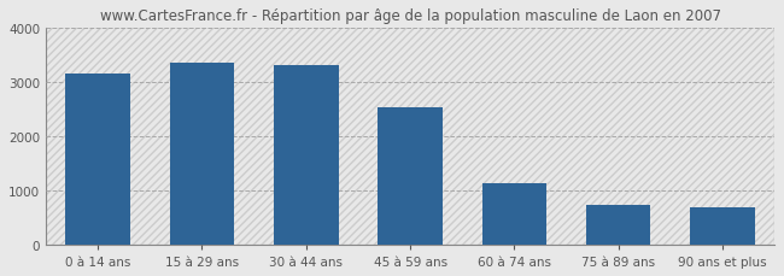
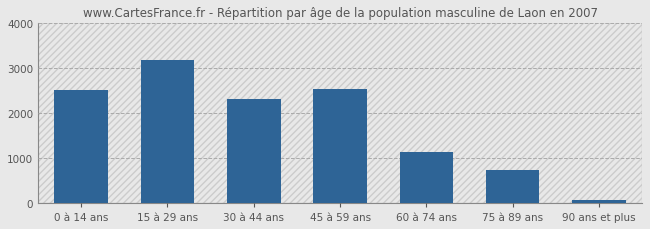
0 à 14 ans: 3150 -> 2500
15 à 29 ans: 3350 -> 3180
30 à 44 ans: 3300 -> 2300
90 ans et plus: 700 -> 60
